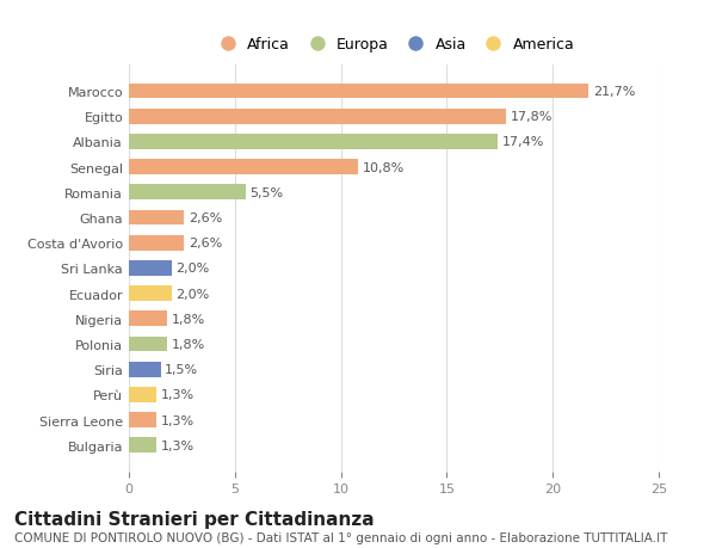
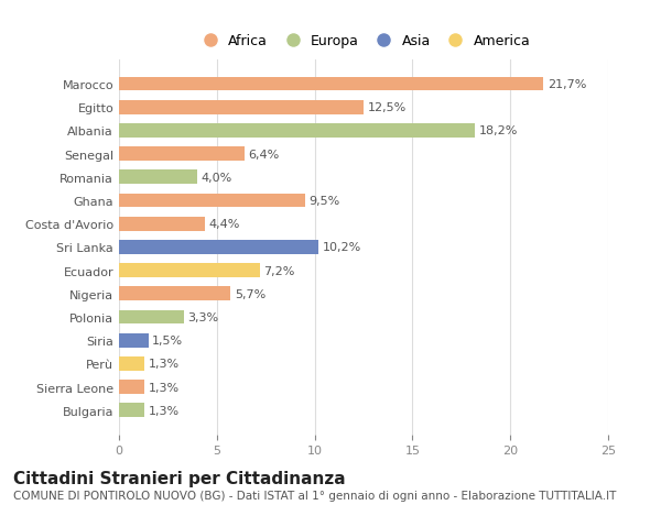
Egitto: 17,8% -> 12,5%
Albania: 17,4% -> 18,2%
Senegal: 10,8% -> 6,4%
Romania: 5,5% -> 4,0%
Ghana: 2,6% -> 9,5%
Costa d'Avorio: 2,6% -> 4,4%
Sri Lanka: 2,0% -> 10,2%
Ecuador: 2,0% -> 7,2%
Nigeria: 1,8% -> 5,7%
Polonia: 1,8% -> 3,3%
